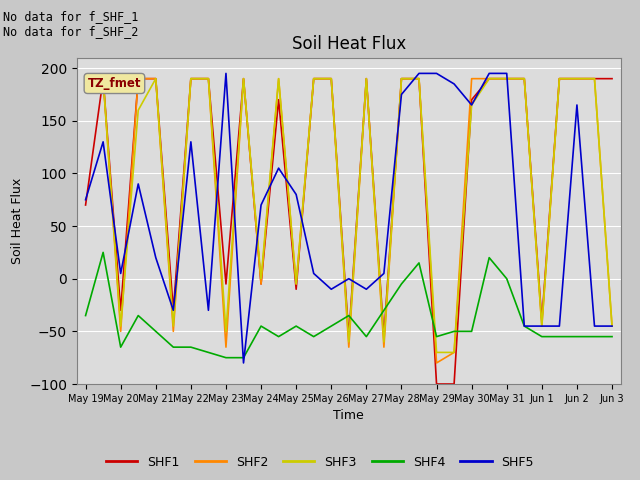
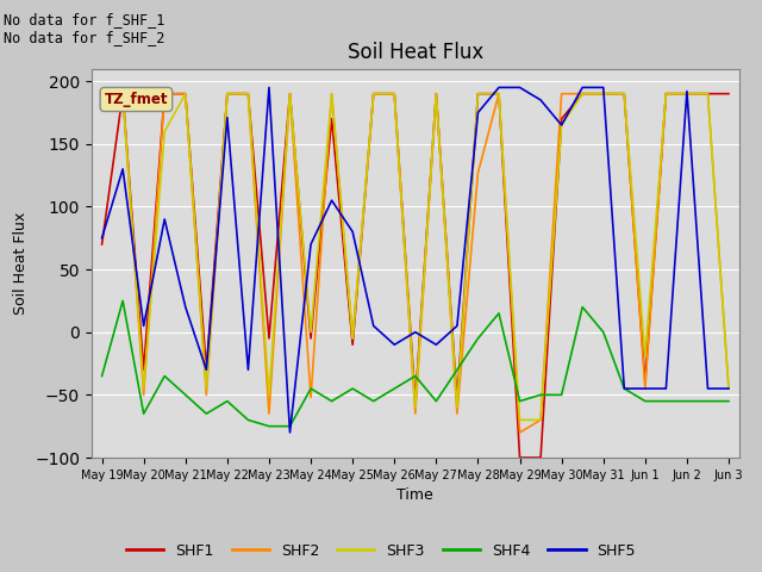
SHF4/May 22: -65 -> -55
SHF5/May 22: 130 -> 171
SHF2/May 24: -5 -> -52
SHF2/May 28: 190 -> 127
SHF3/Jun 1: -45 -> -19
SHF5/Jun 2: 165 -> 192
